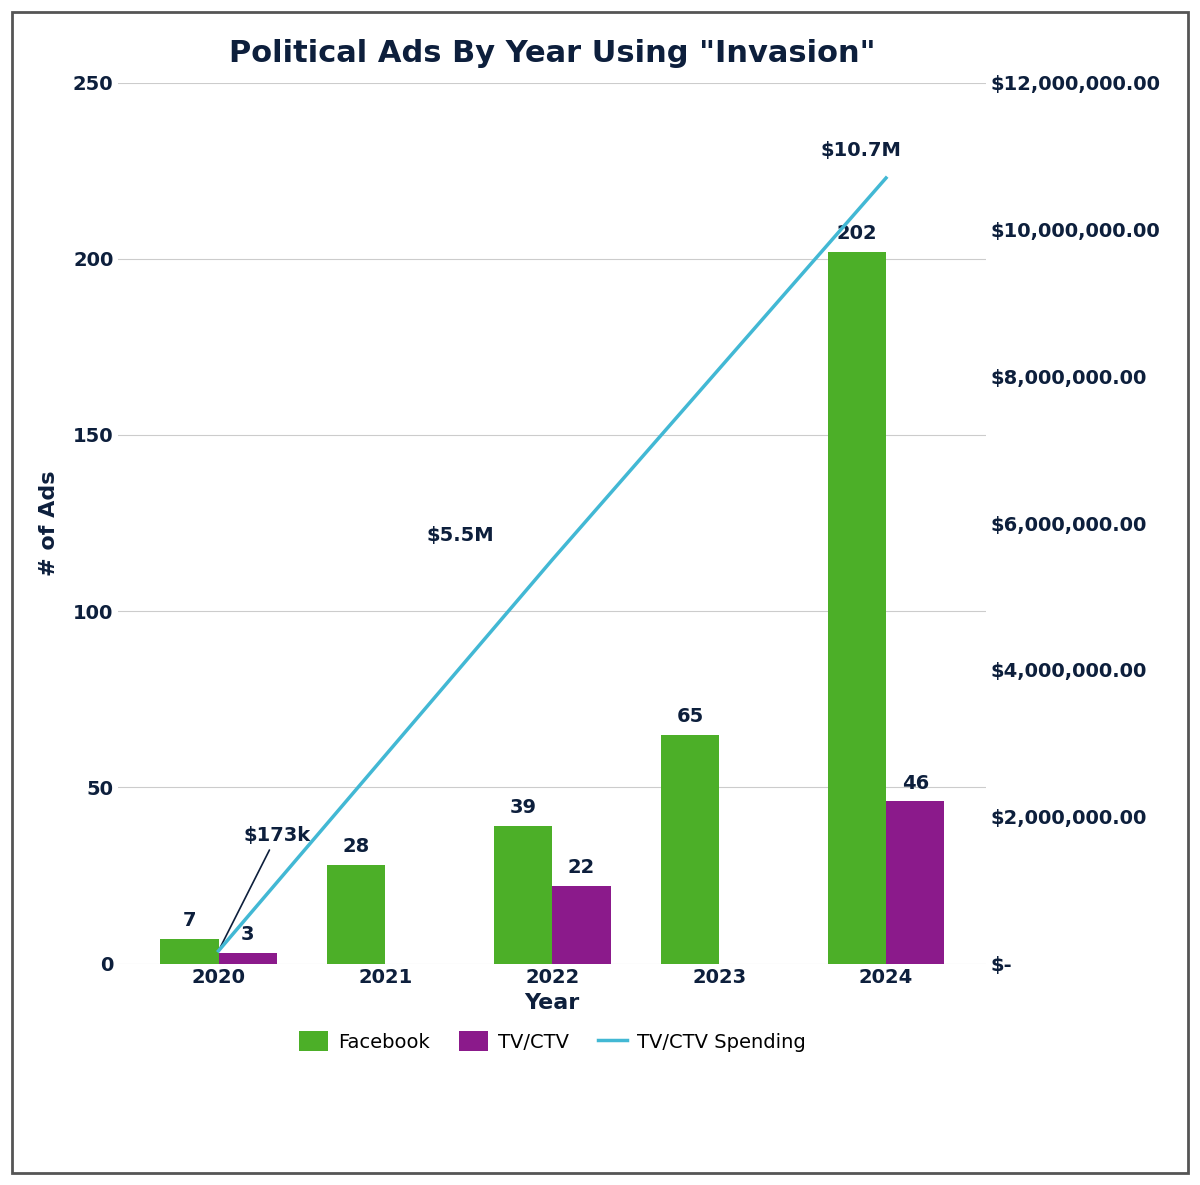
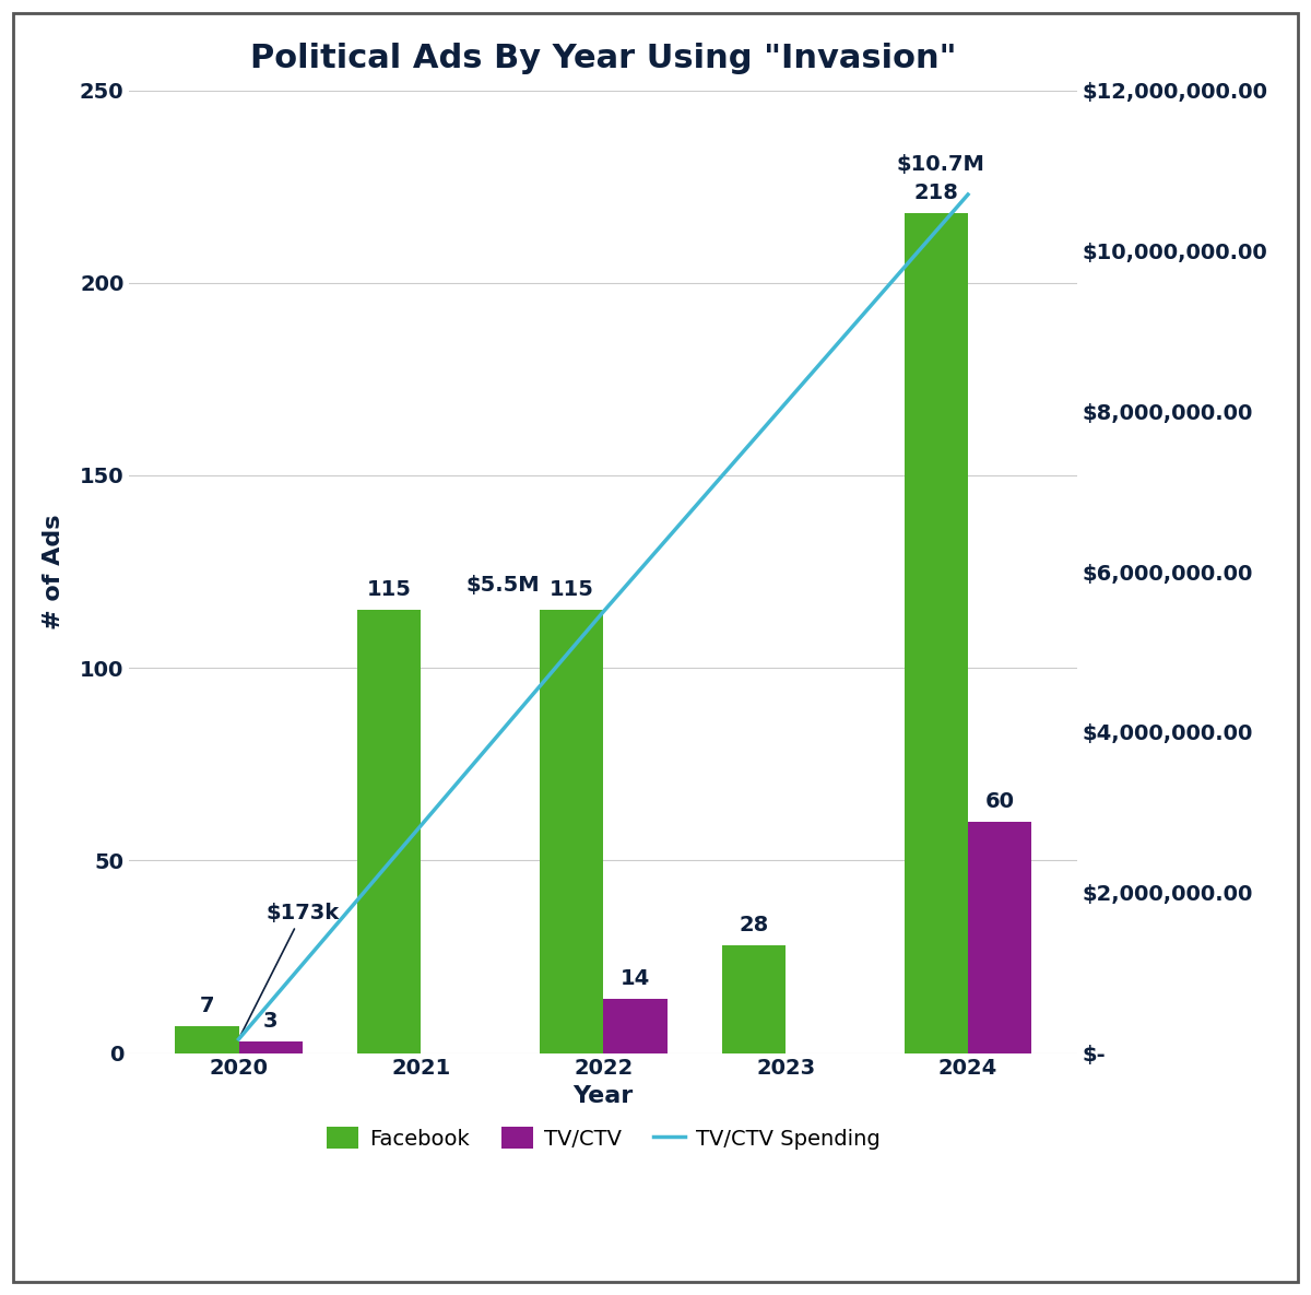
Facebook/2021: 28 -> 115
Facebook/2022: 39 -> 115
TV/CTV/2022: 22 -> 14
Facebook/2023: 65 -> 28
Facebook/2024: 202 -> 218
TV/CTV/2024: 46 -> 60
